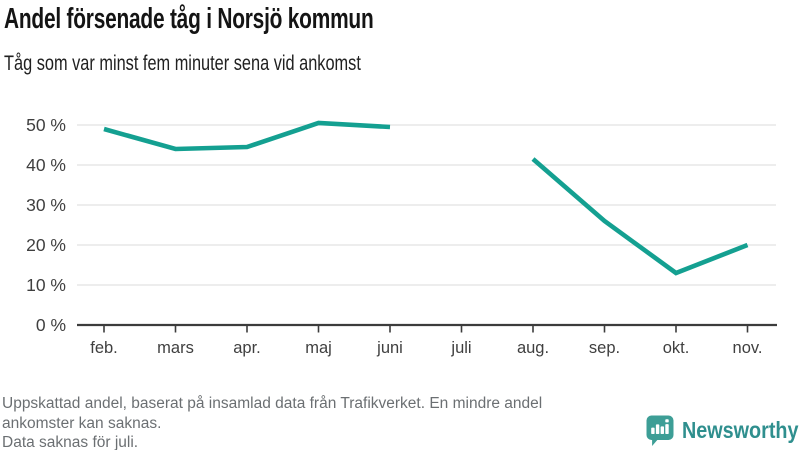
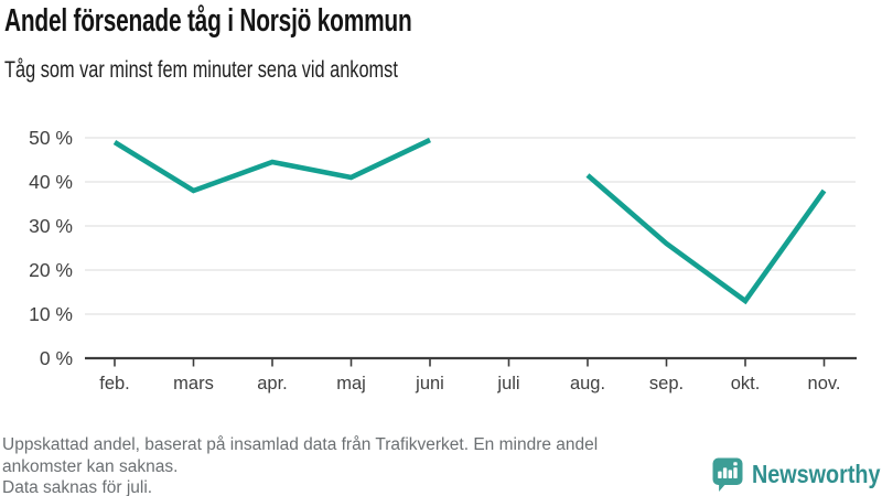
mars: 44% -> 38%
maj: 50% -> 41%
nov.: 20% -> 38%
